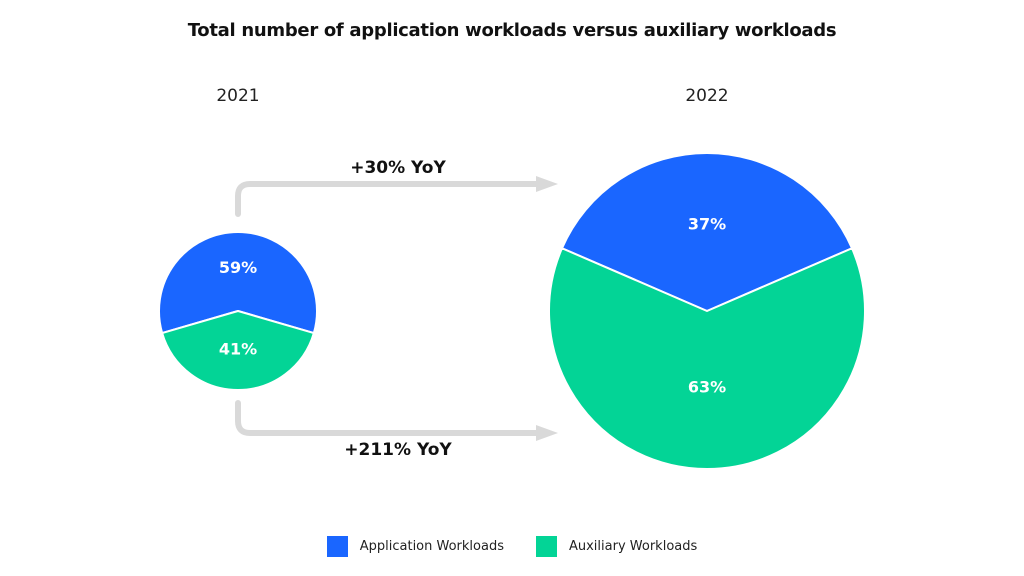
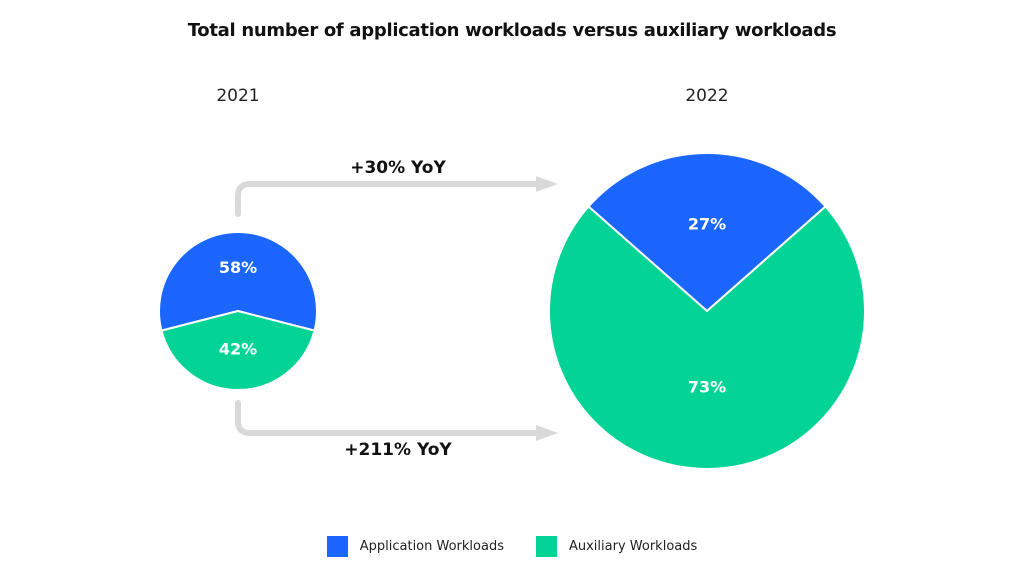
2021/Application Workloads: 59% -> 58%
2021/Auxiliary Workloads: 41% -> 42%
2022/Application Workloads: 37% -> 27%
2022/Auxiliary Workloads: 63% -> 73%
